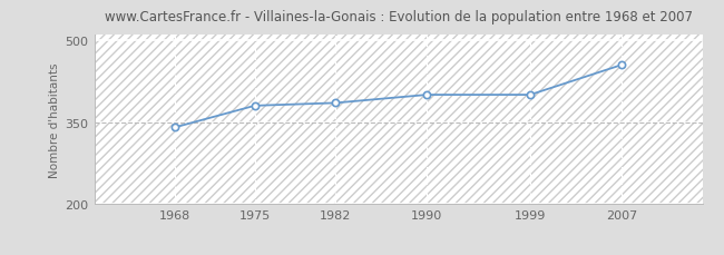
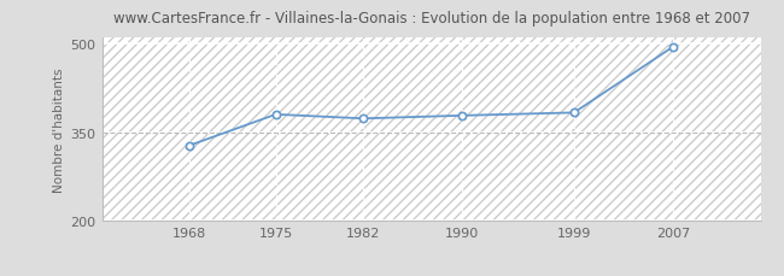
1968: 340 -> 327
1982: 385 -> 373
1990: 400 -> 378
1999: 400 -> 383
2007: 455 -> 495
